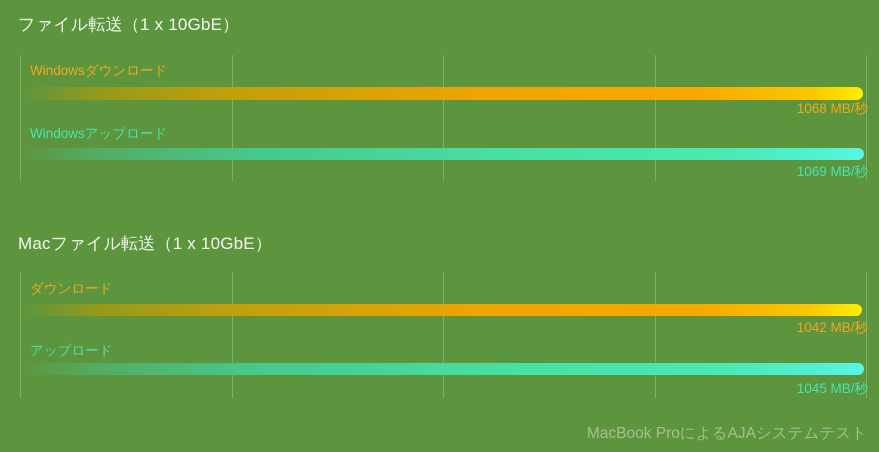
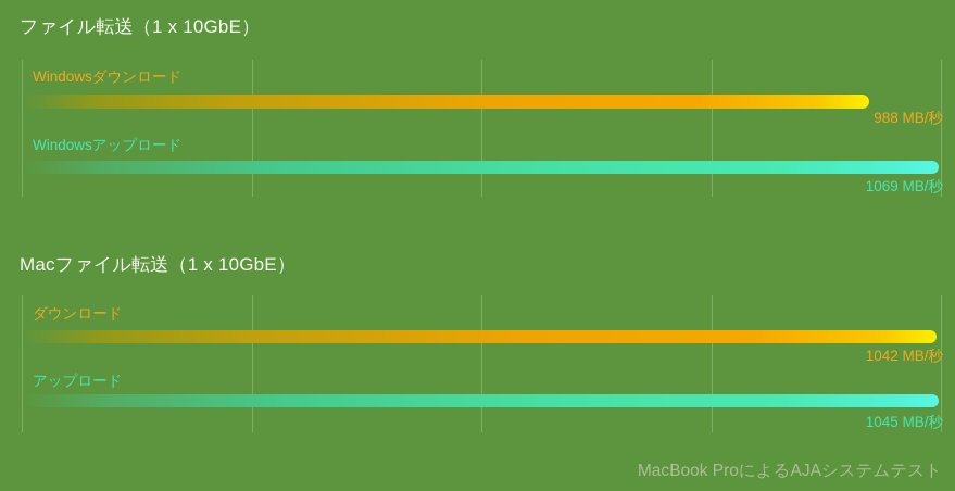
ファイル転送（1 x 10GbE）/Windowsダウンロード: 1068 -> 988
